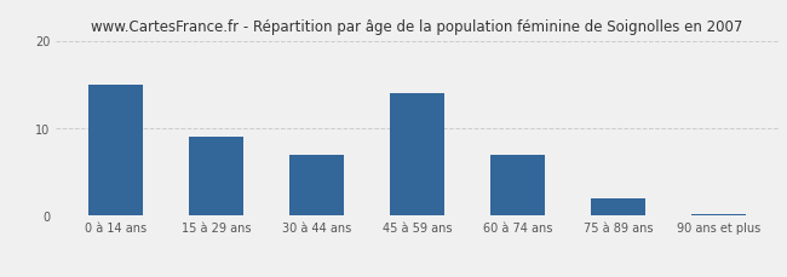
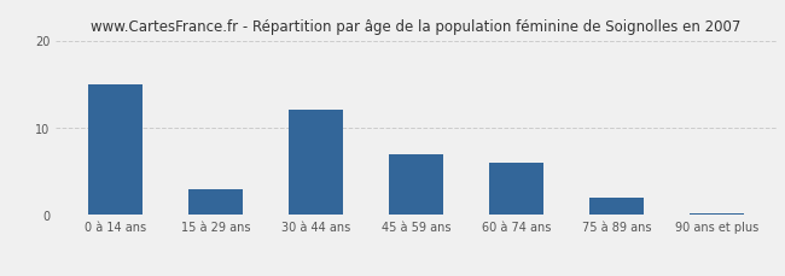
15 à 29 ans: 9.0 -> 3.0
30 à 44 ans: 7.0 -> 12.0
45 à 59 ans: 14.0 -> 7.0
60 à 74 ans: 7.0 -> 6.0
